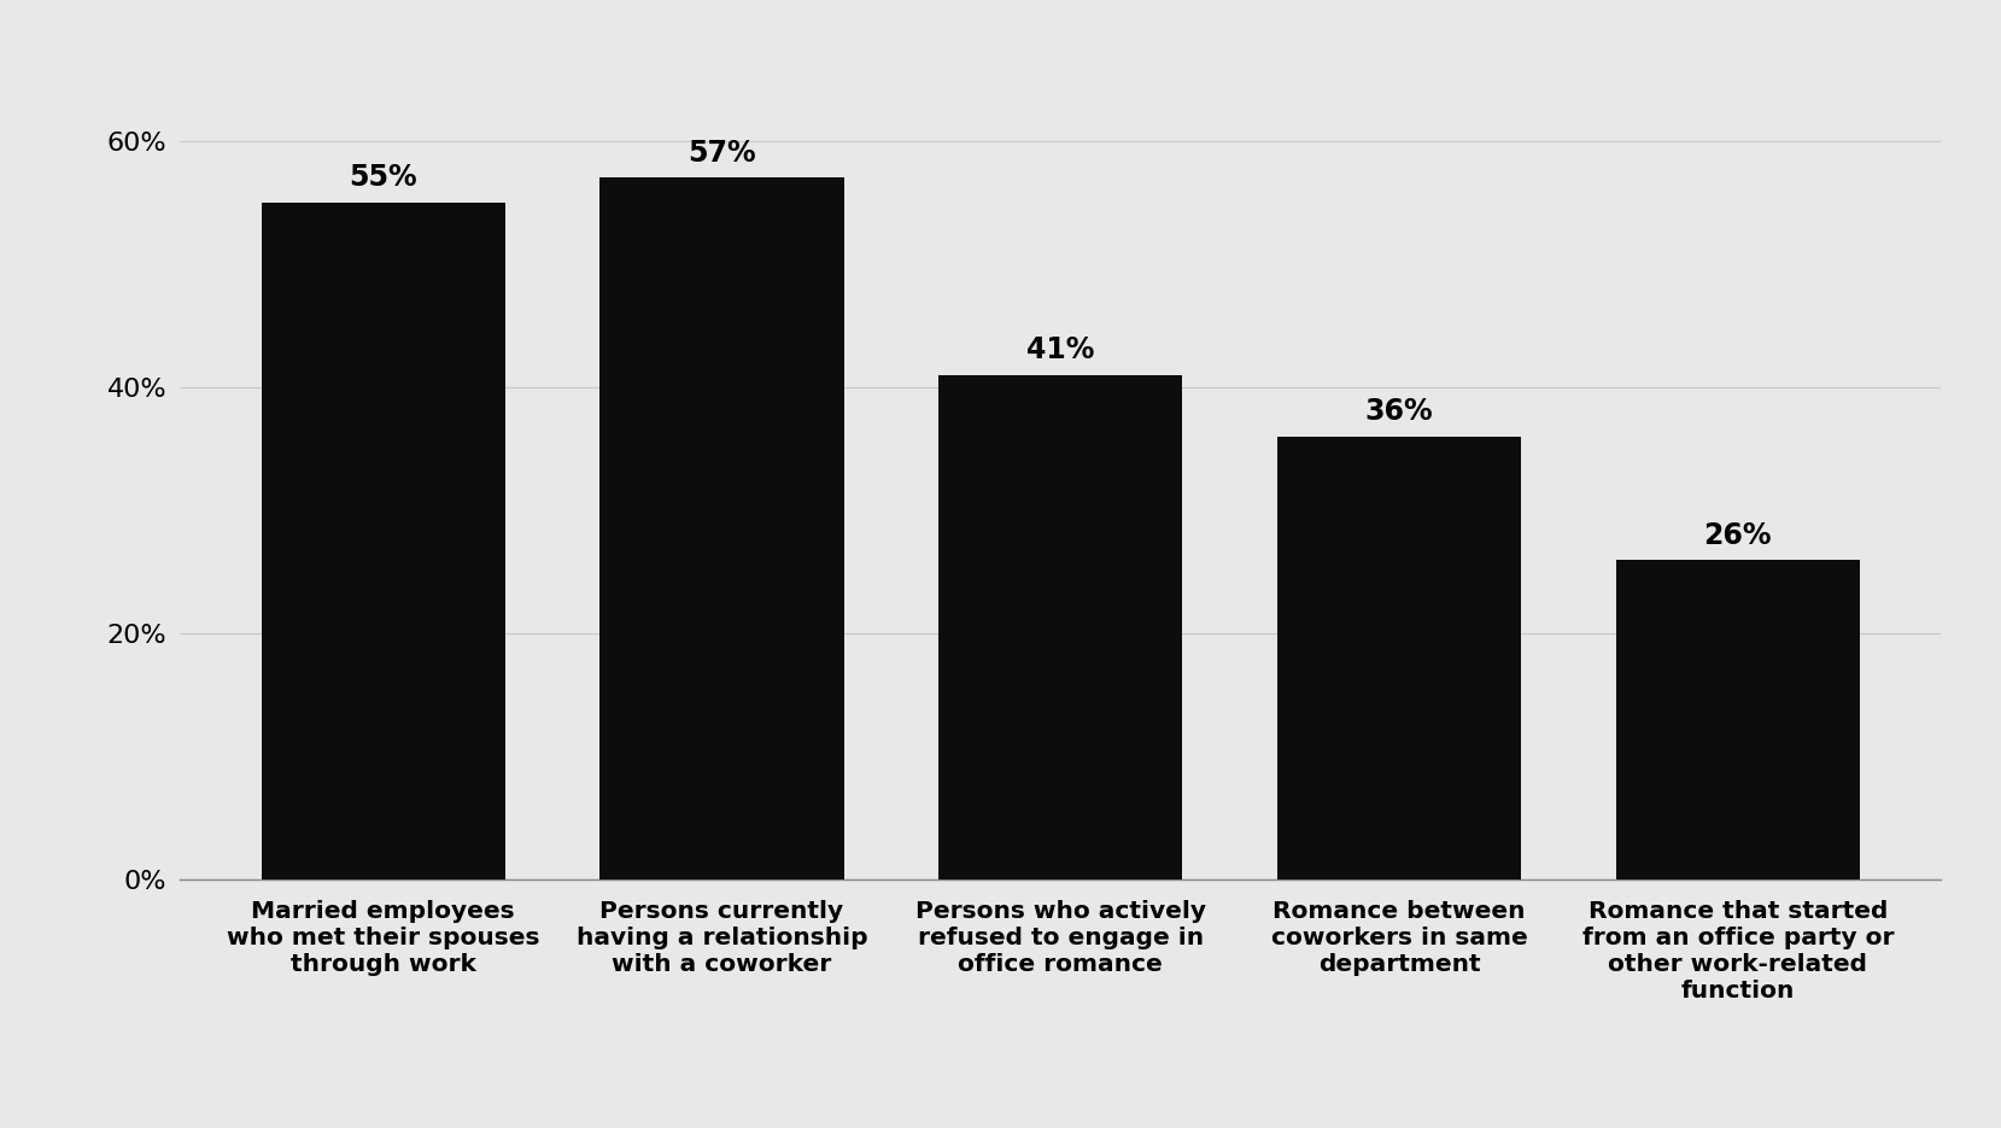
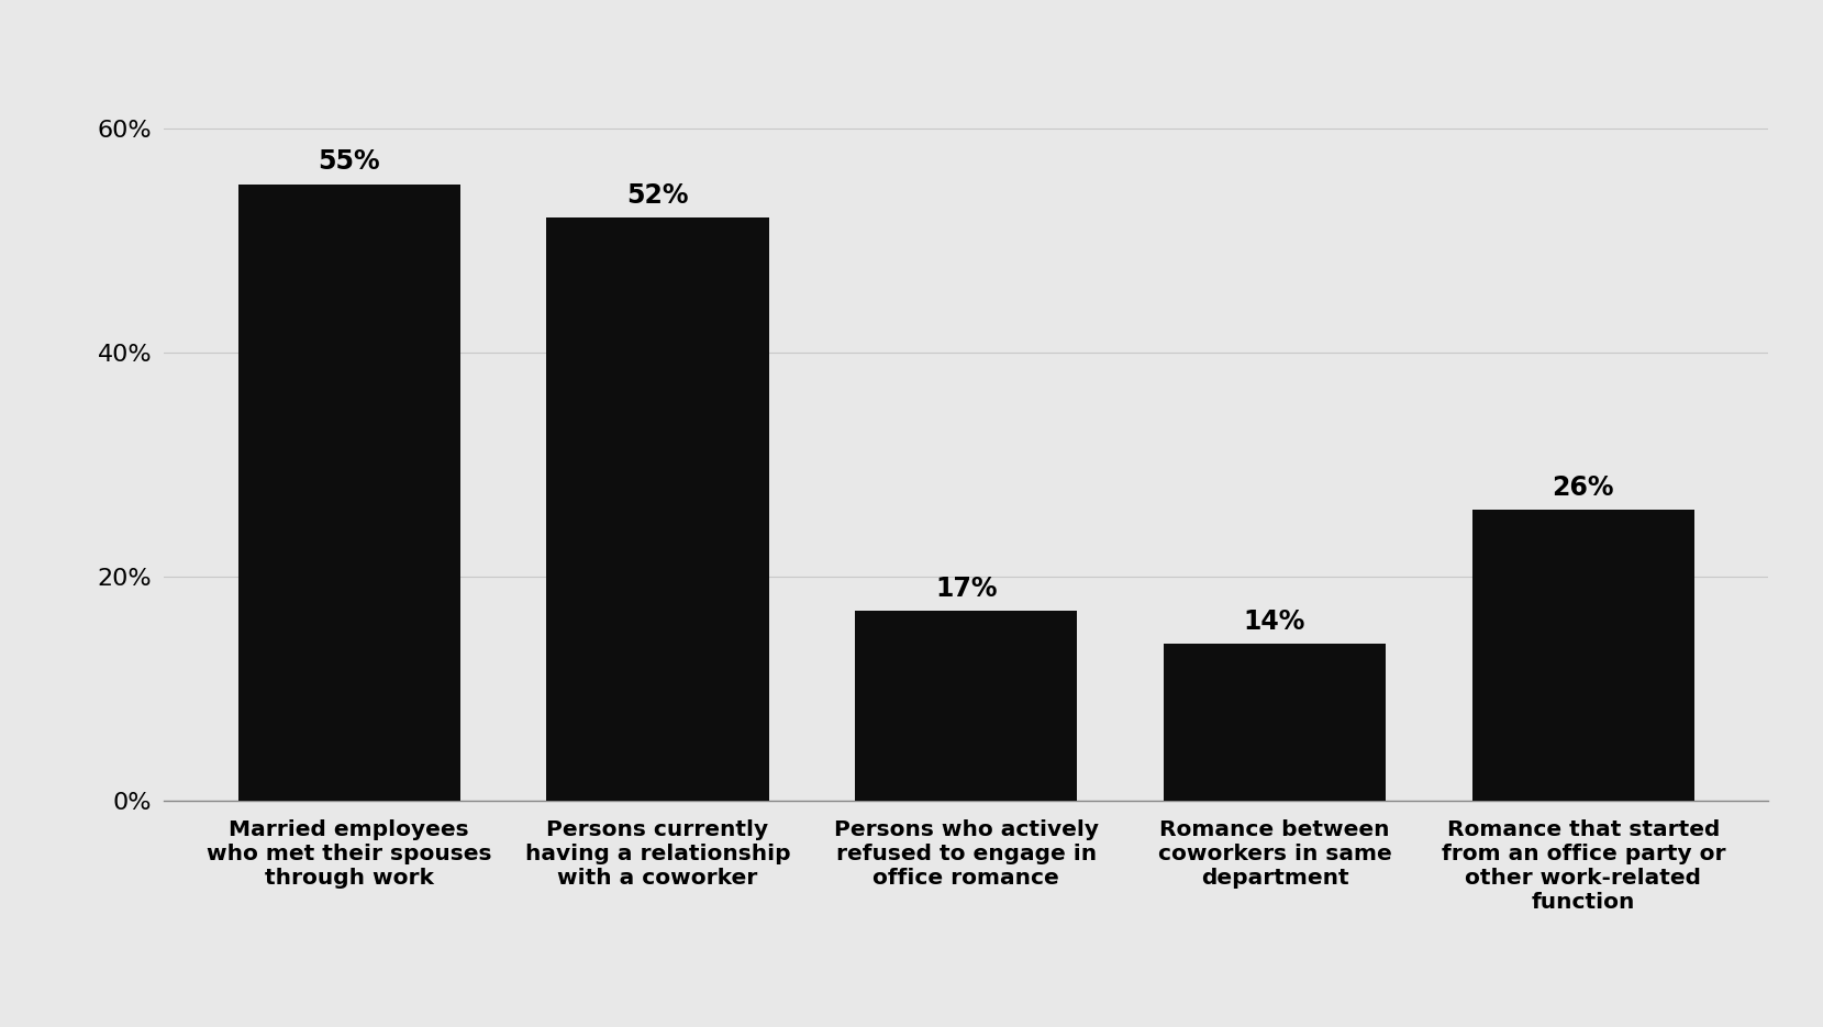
Persons currently having a relationship with a coworker: 57% -> 52%
Persons who actively refused to engage in office romance: 41% -> 17%
Romance between coworkers in same department: 36% -> 14%
